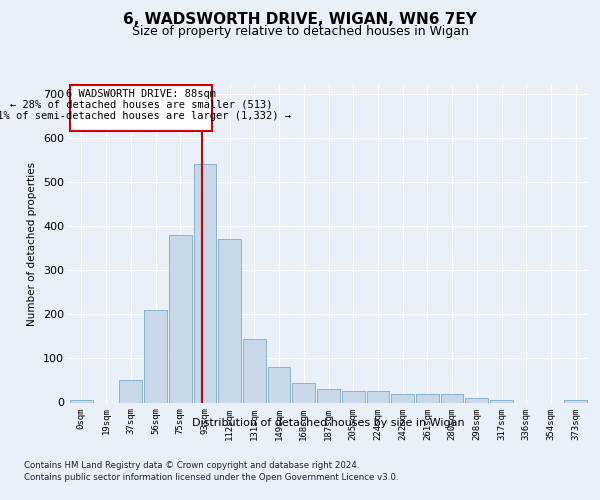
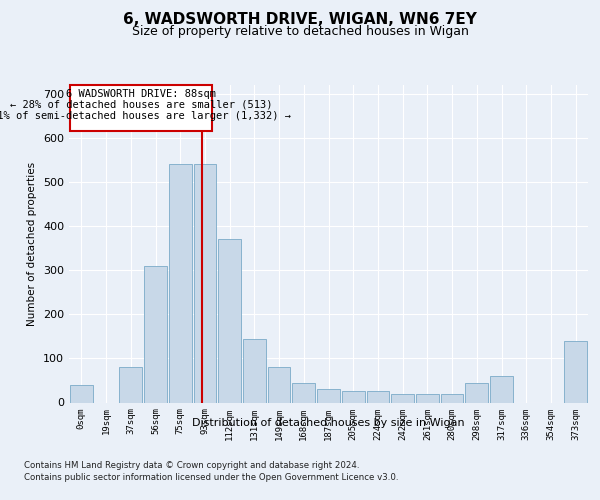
0sqm: 5 -> 40
37sqm: 50 -> 80
56sqm: 210 -> 310
75sqm: 380 -> 540
298sqm: 10 -> 45
317sqm: 5 -> 60
373sqm: 5 -> 140
